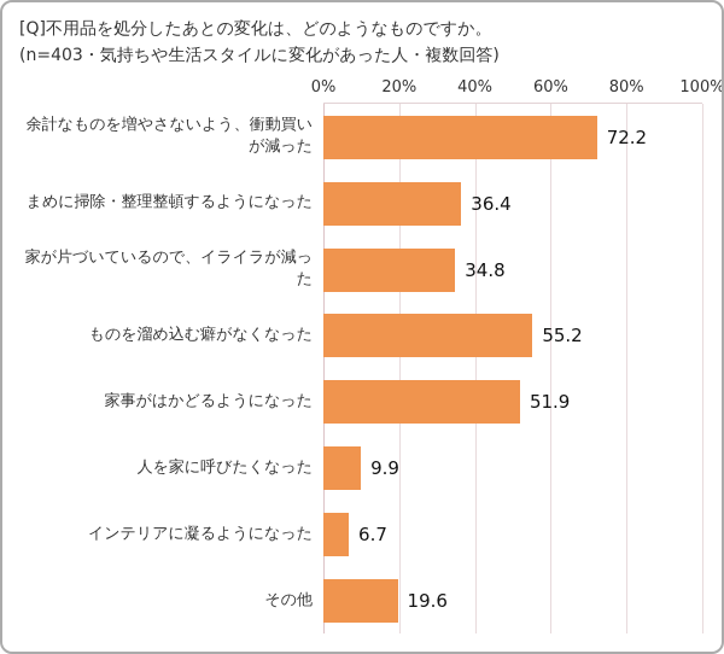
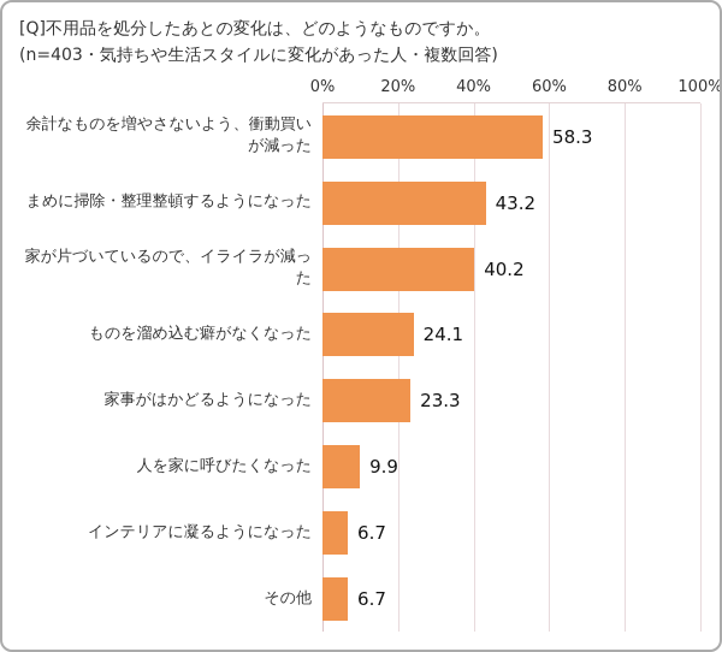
余計なものを増やさないよう、衝動買いが減った: 72.2 -> 58.3
まめに掃除・整理整頓するようになった: 36.4 -> 43.2
家が片づいているので、イライラが減った: 34.8 -> 40.2
ものを溜め込む癖がなくなった: 55.2 -> 24.1
家事がはかどるようになった: 51.9 -> 23.3
その他: 19.6 -> 6.7
